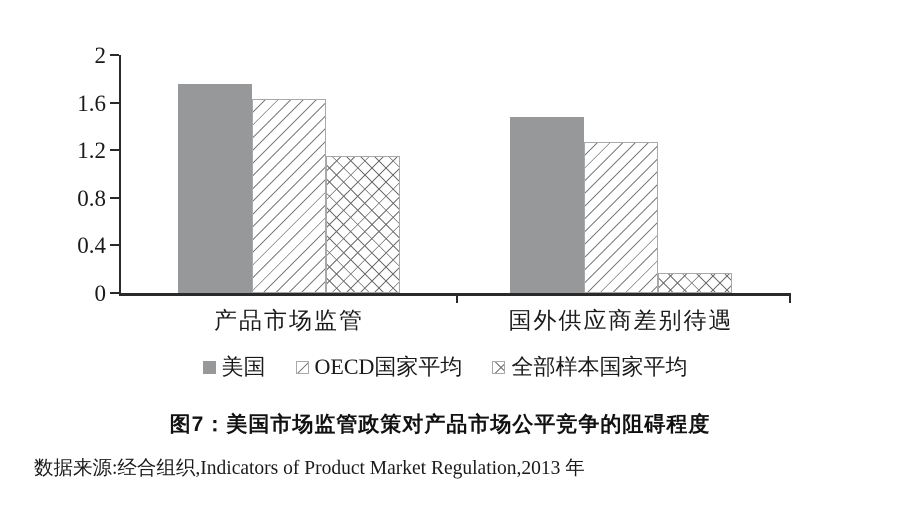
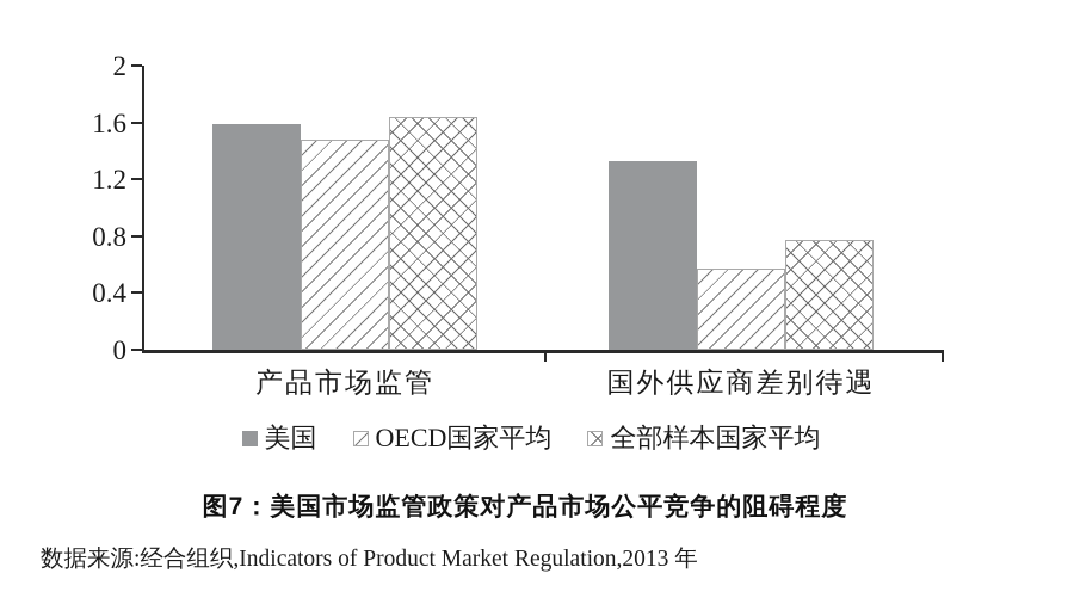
美国/产品市场监管: 1.76 -> 1.59
OECD国家平均/产品市场监管: 1.63 -> 1.48
全部样本国家平均/产品市场监管: 1.15 -> 1.64
美国/国外供应商差别待遇: 1.48 -> 1.33
OECD国家平均/国外供应商差别待遇: 1.27 -> 0.57
全部样本国家平均/国外供应商差别待遇: 0.17 -> 0.77
